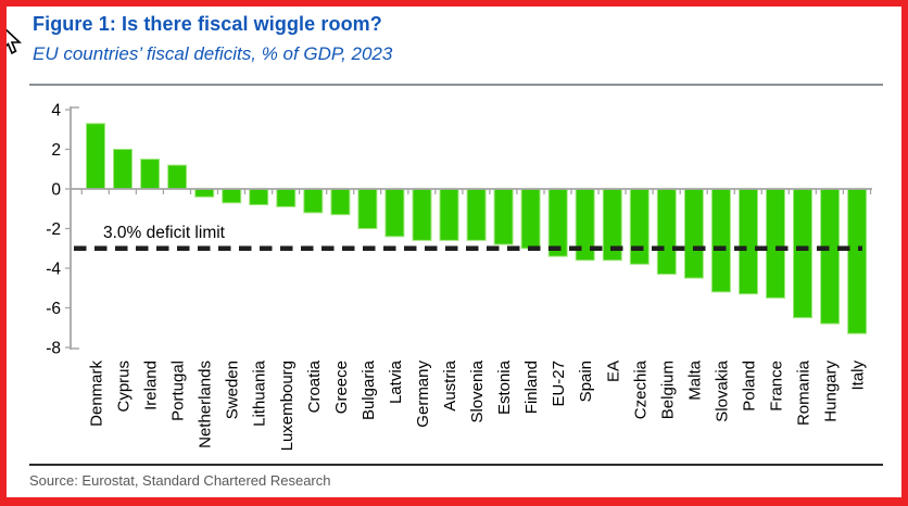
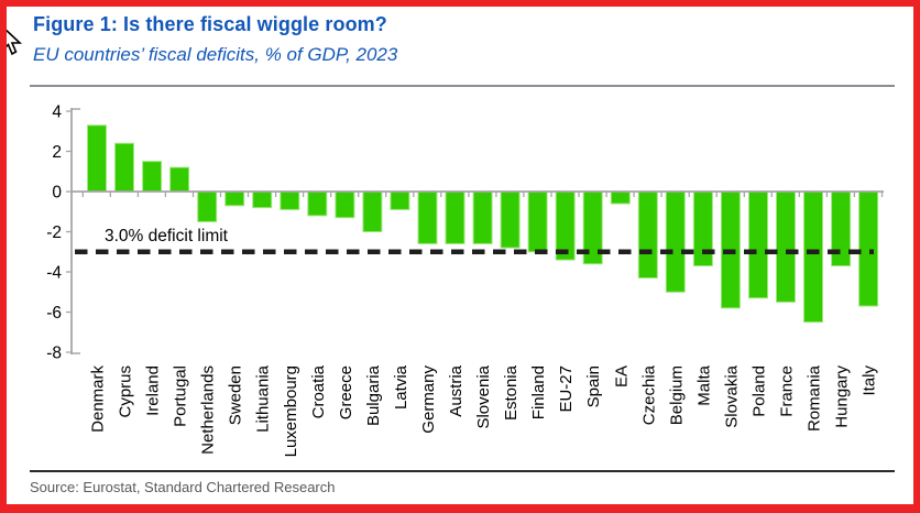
Cyprus: 2.0 -> 2.4
Netherlands: -0.4 -> -1.5
Latvia: -2.4 -> -0.9
EA: -3.6 -> -0.6
Czechia: -3.8 -> -4.3
Belgium: -4.3 -> -5.0
Malta: -4.5 -> -3.7
Slovakia: -5.2 -> -5.8
Hungary: -6.8 -> -3.7
Italy: -7.3 -> -5.7
